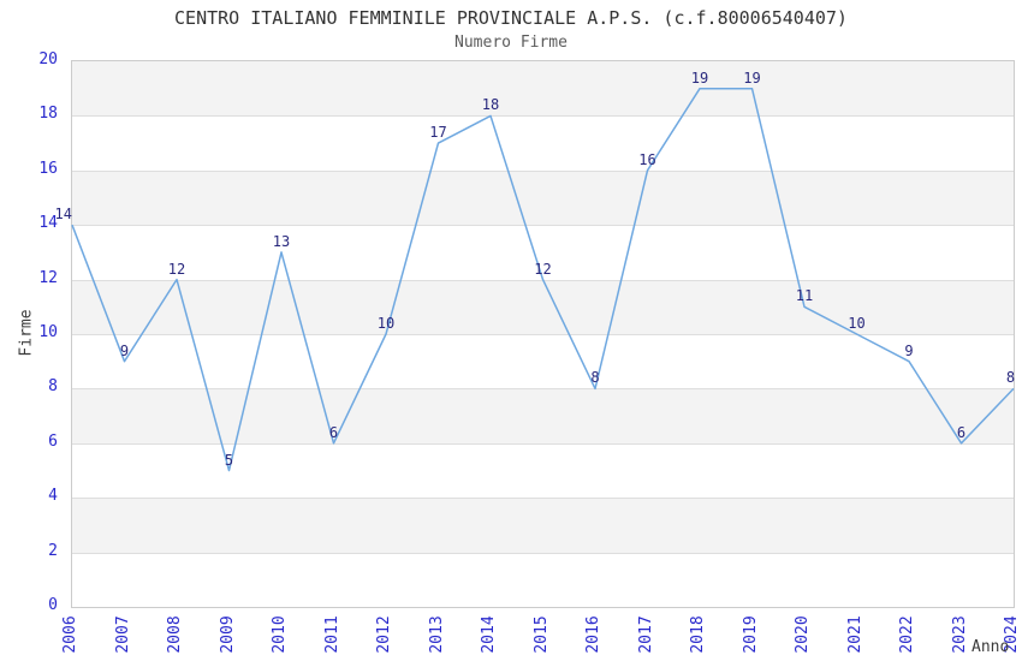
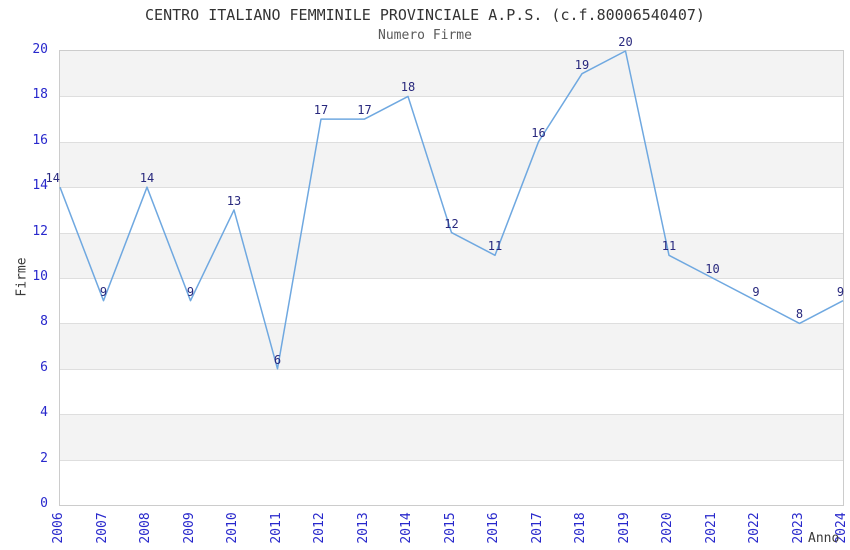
2008: 12 -> 14
2009: 5 -> 9
2012: 10 -> 17
2016: 8 -> 11
2019: 19 -> 20
2023: 6 -> 8
2024: 8 -> 9
